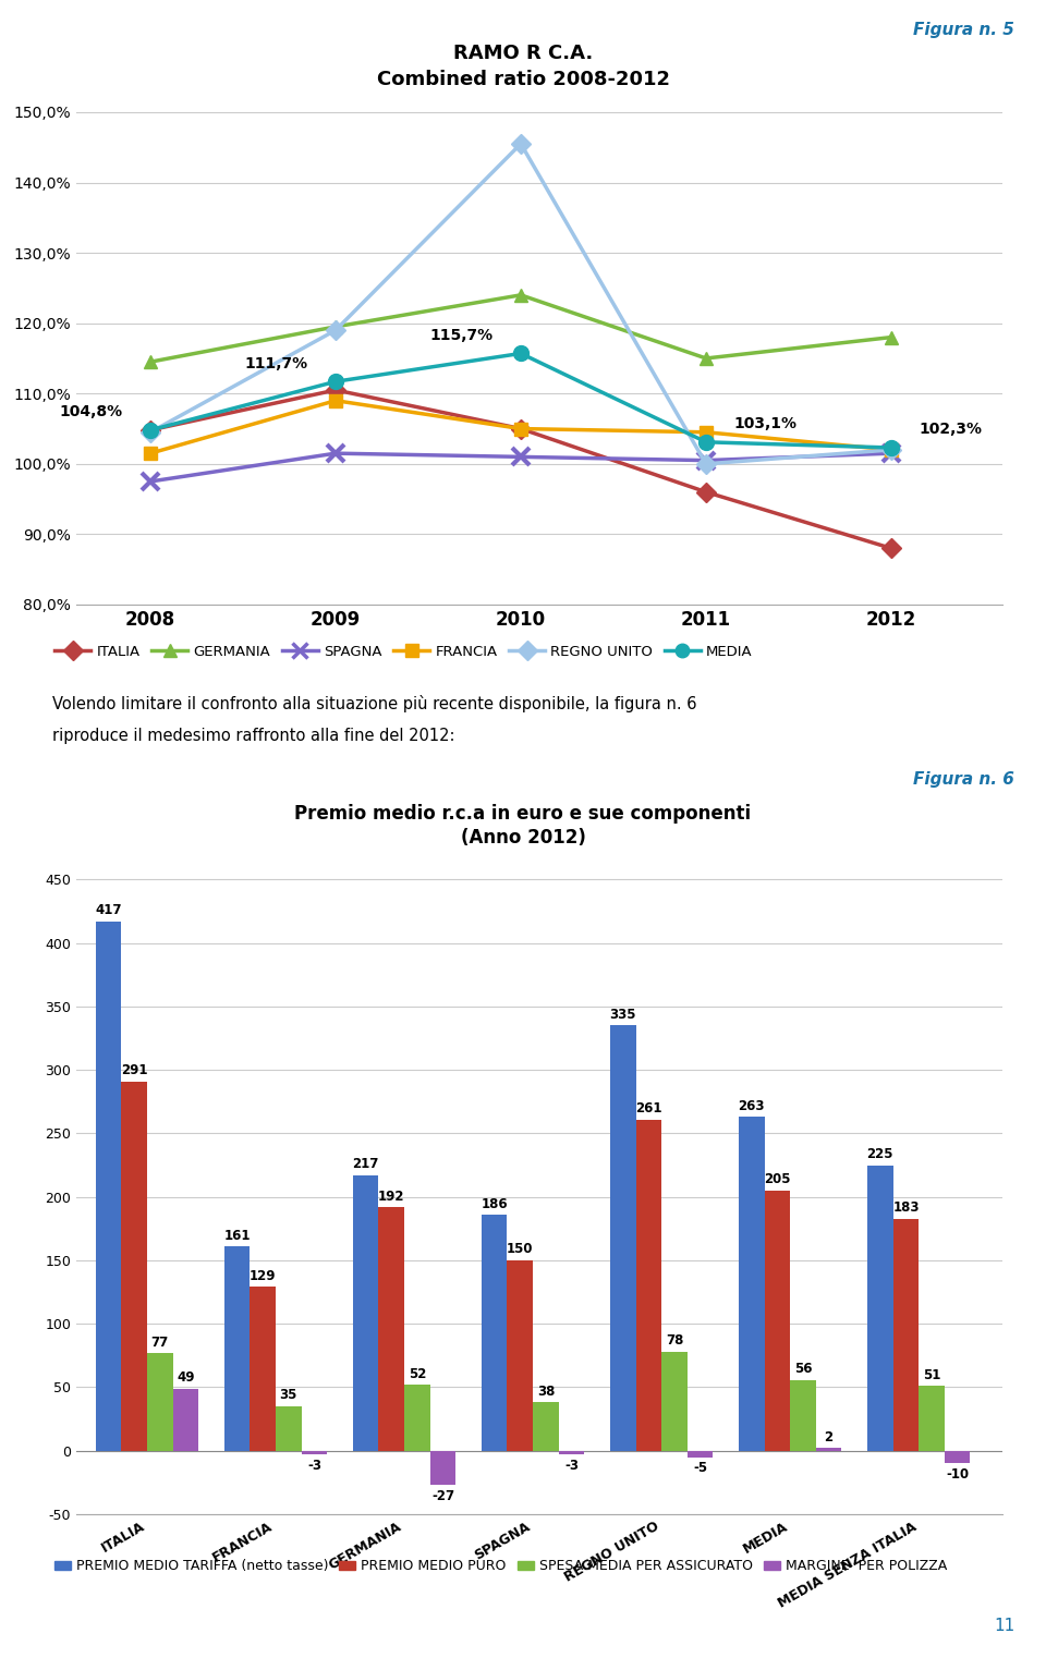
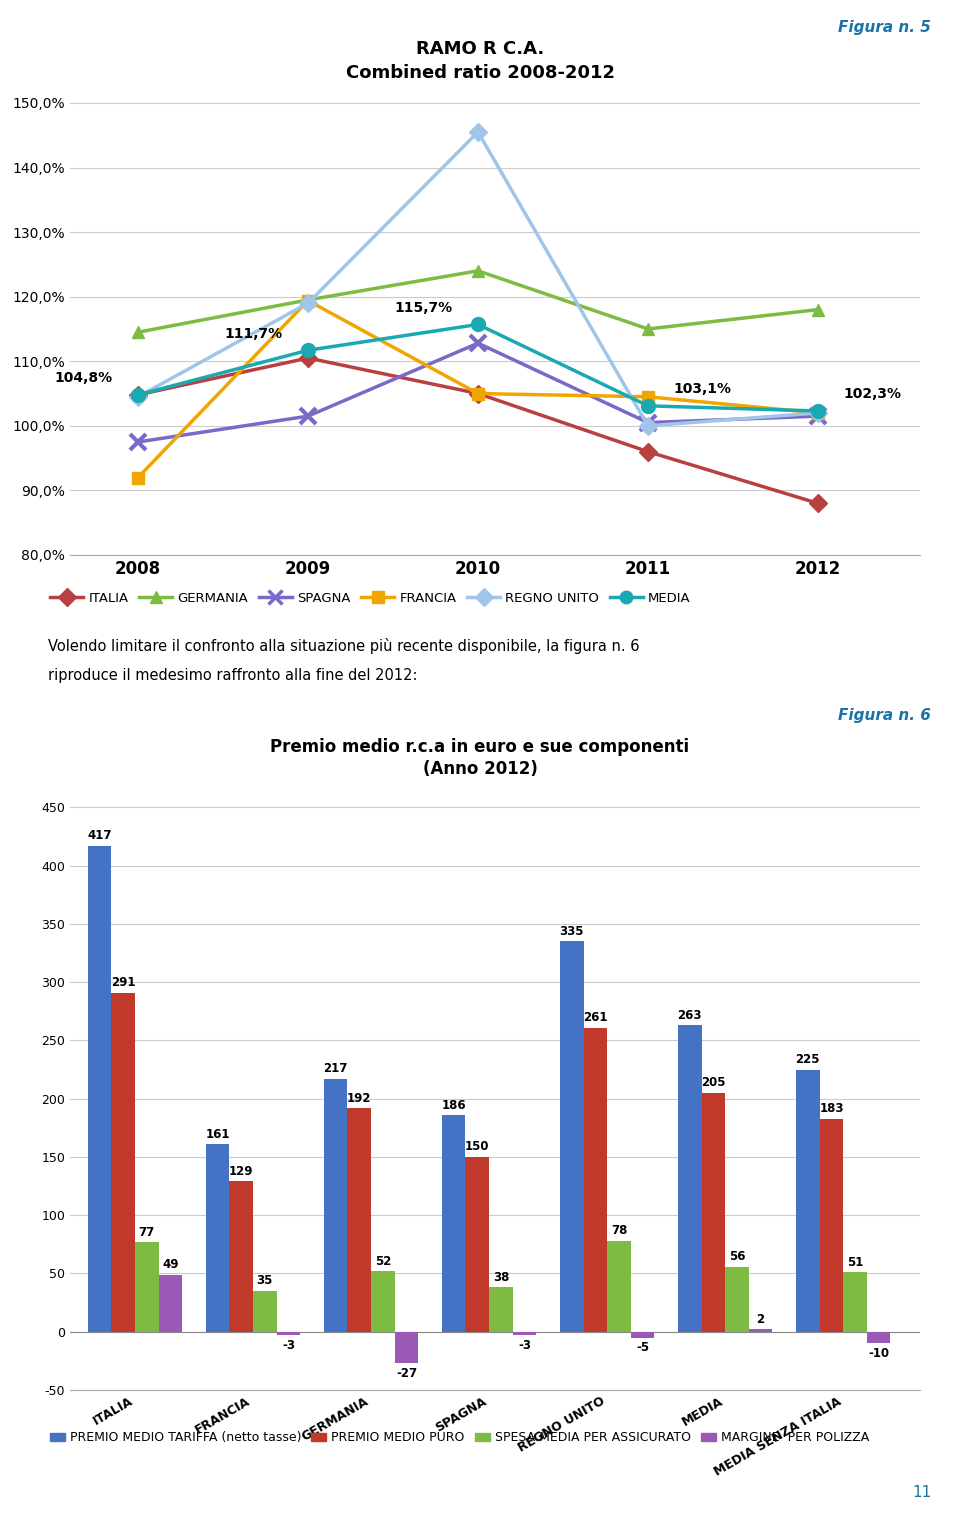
FRANCIA/2008: 101,5% -> 92,0%
FRANCIA/2009: 109,0% -> 119,4%
SPAGNA/2010: 101,0% -> 112,8%
